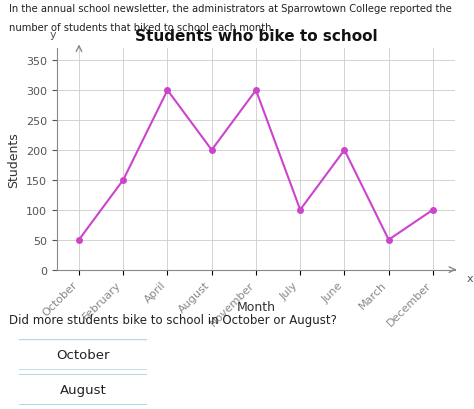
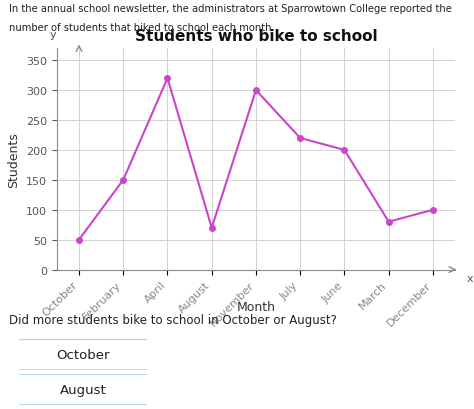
April: 300 -> 320
August: 200 -> 70
July: 100 -> 220
March: 50 -> 80
